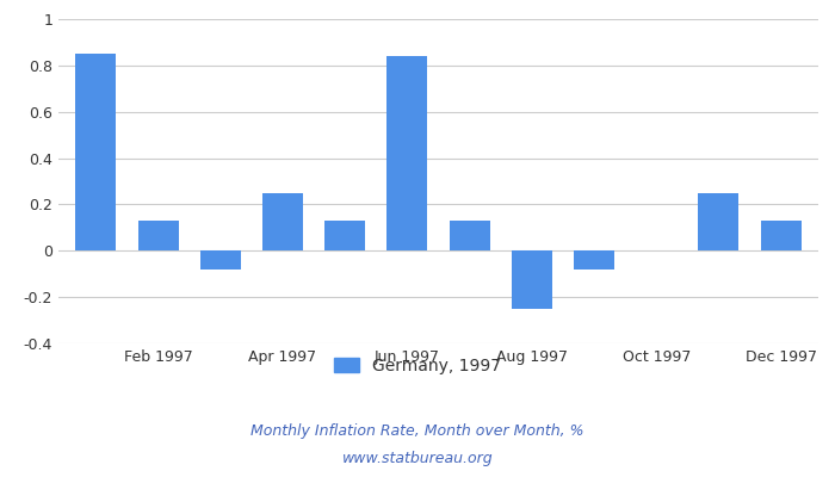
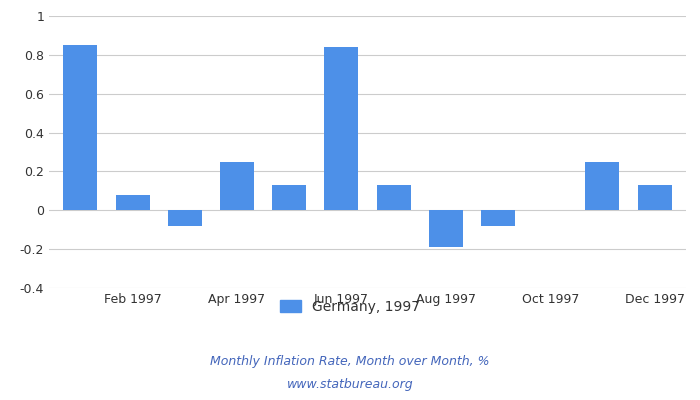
Feb 1997: 0.13 -> 0.08
Aug 1997: -0.25 -> -0.19
